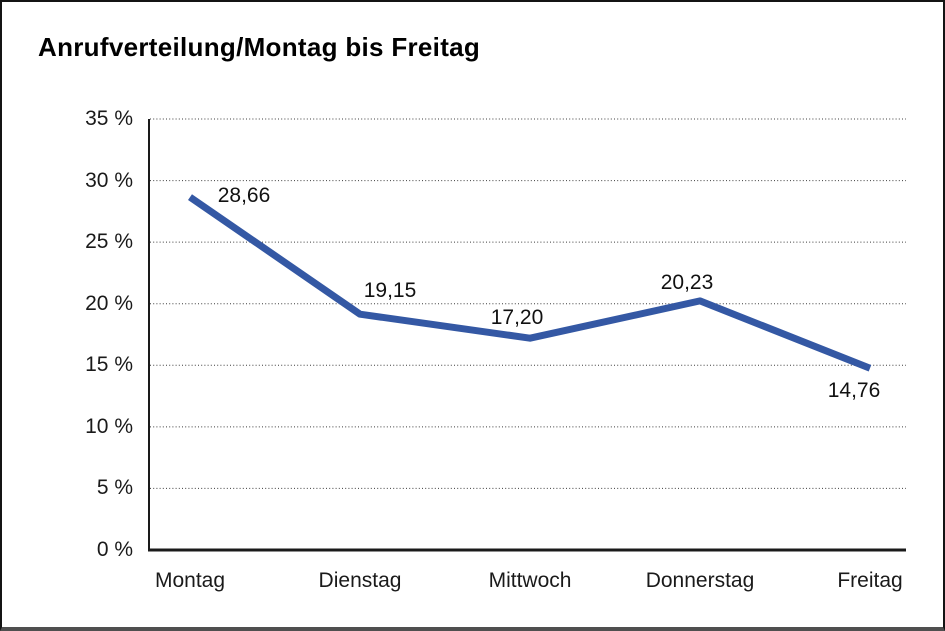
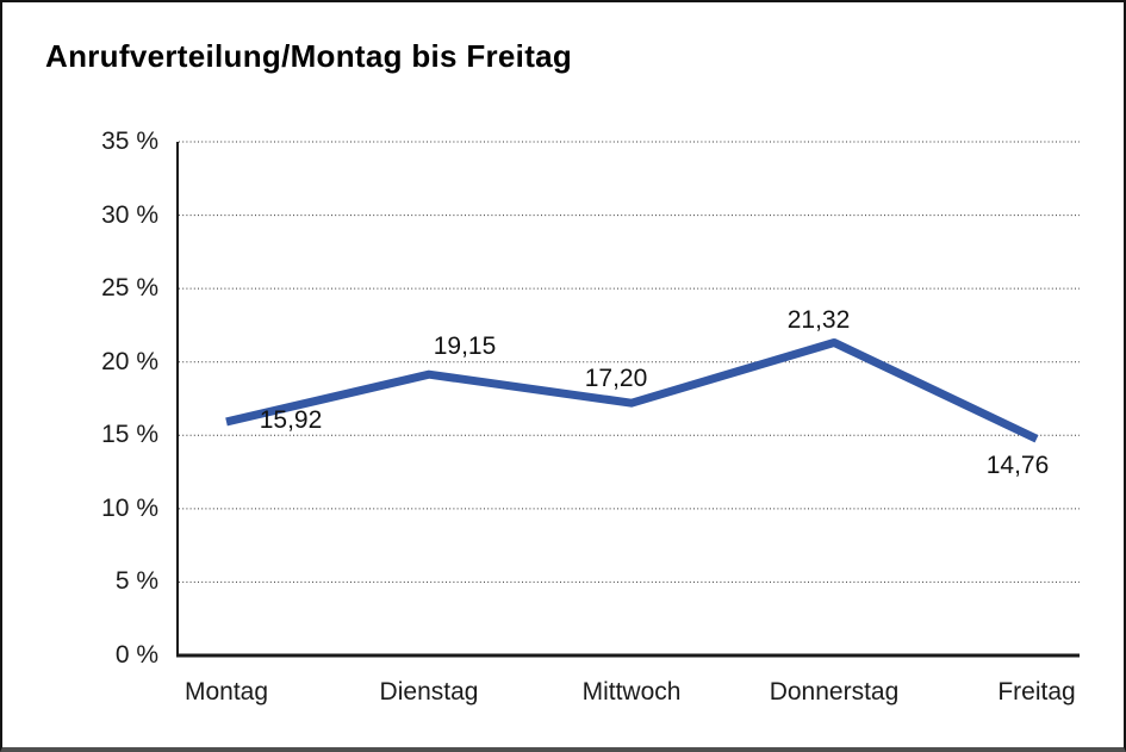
Montag: 28,66 -> 15,92
Donnerstag: 20,23 -> 21,32
